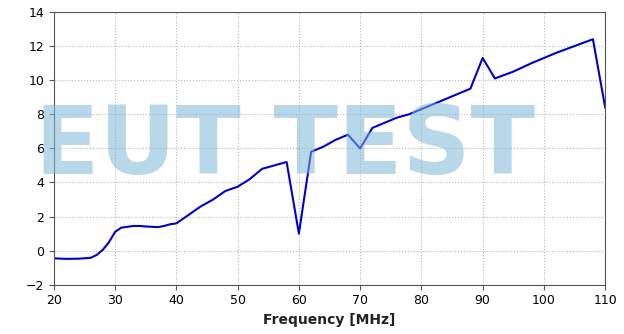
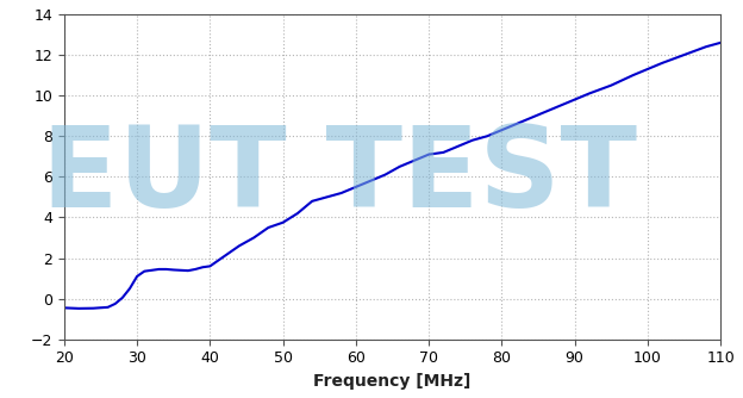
60: 1.0 -> 5.5
70: 6.0 -> 7.1
90: 11.3 -> 9.8
110: 8.4 -> 12.6
